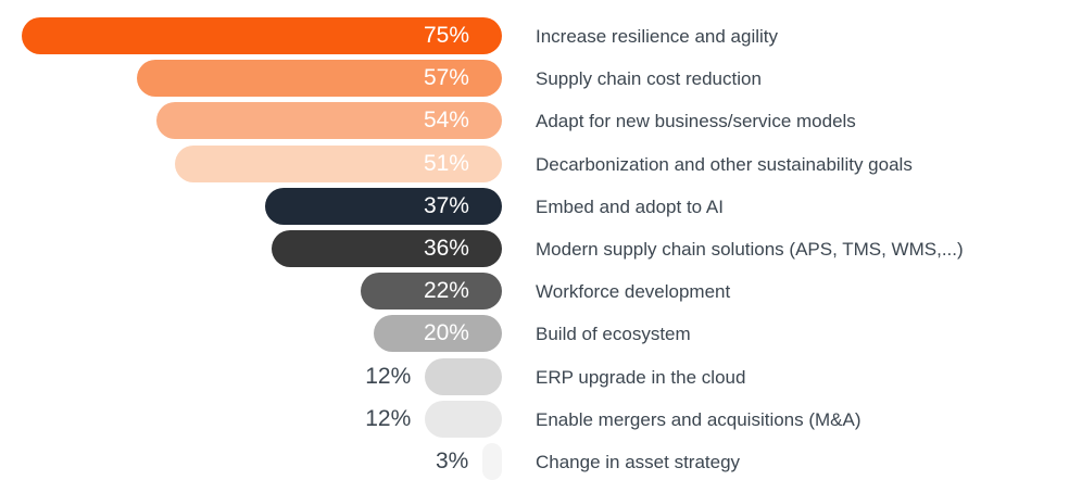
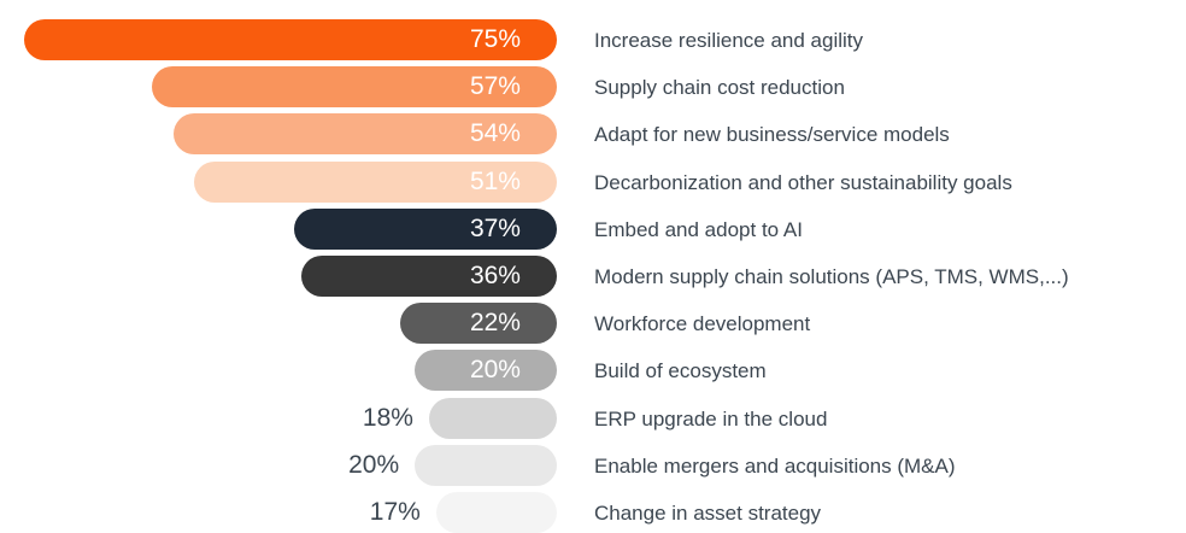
ERP upgrade in the cloud: 12% -> 18%
Enable mergers and acquisitions (M&A): 12% -> 20%
Change in asset strategy: 3% -> 17%
